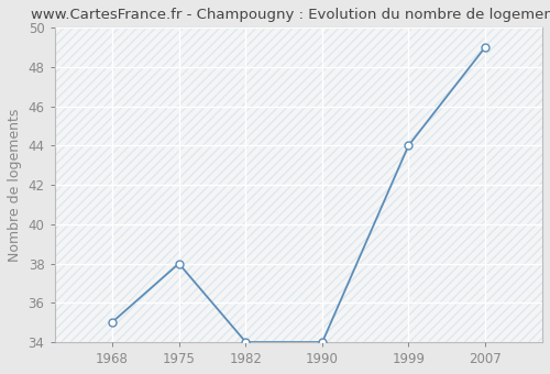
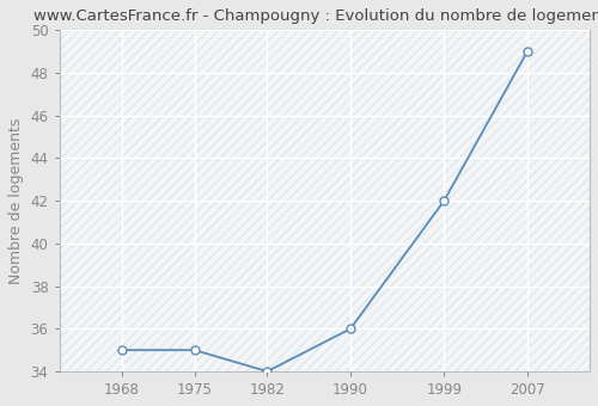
1975: 38 -> 35
1990: 34 -> 36
1999: 44 -> 42
